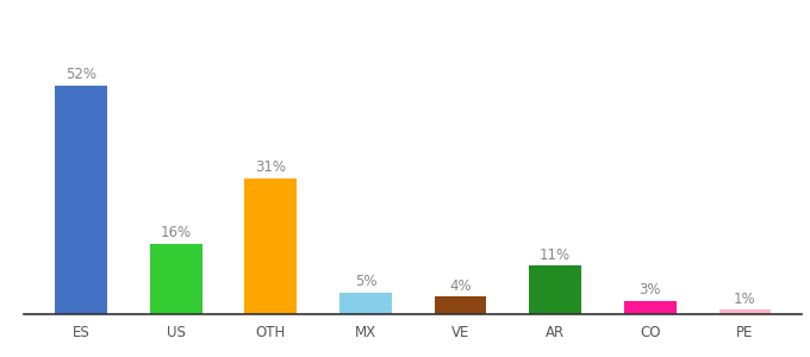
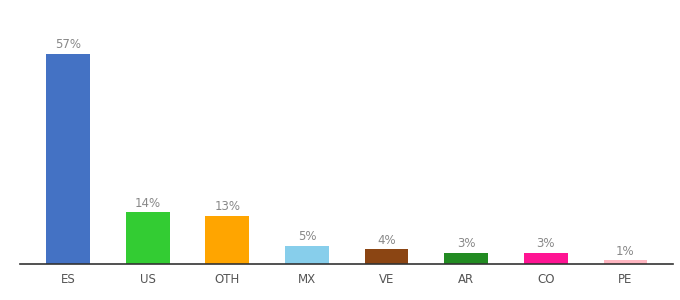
ES: 52% -> 57%
US: 16% -> 14%
OTH: 31% -> 13%
AR: 11% -> 3%
